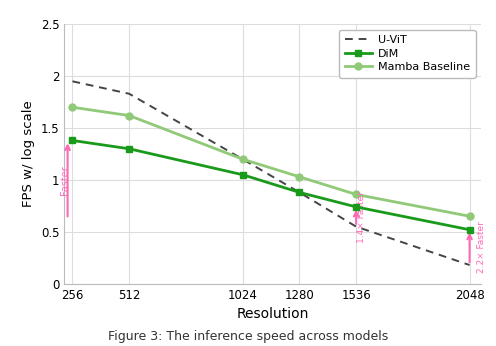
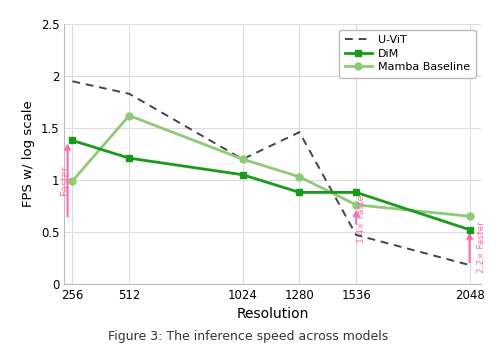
Mamba Baseline/256: 1.70 -> 0.99
DiM/512: 1.30 -> 1.21
U-ViT/1280: 0.88 -> 1.46
U-ViT/1536: 0.55 -> 0.47
DiM/1536: 0.74 -> 0.88
Mamba Baseline/1536: 0.86 -> 0.76
